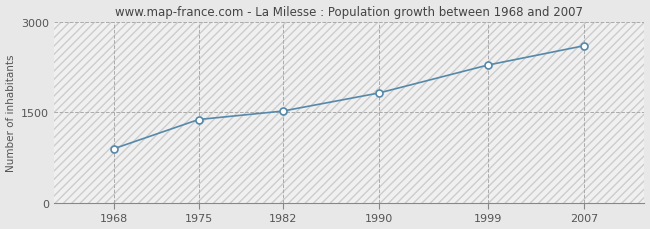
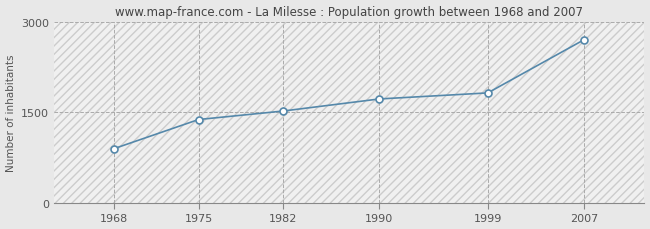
1990: 1820 -> 1720
1999: 2280 -> 1820
2007: 2600 -> 2700
